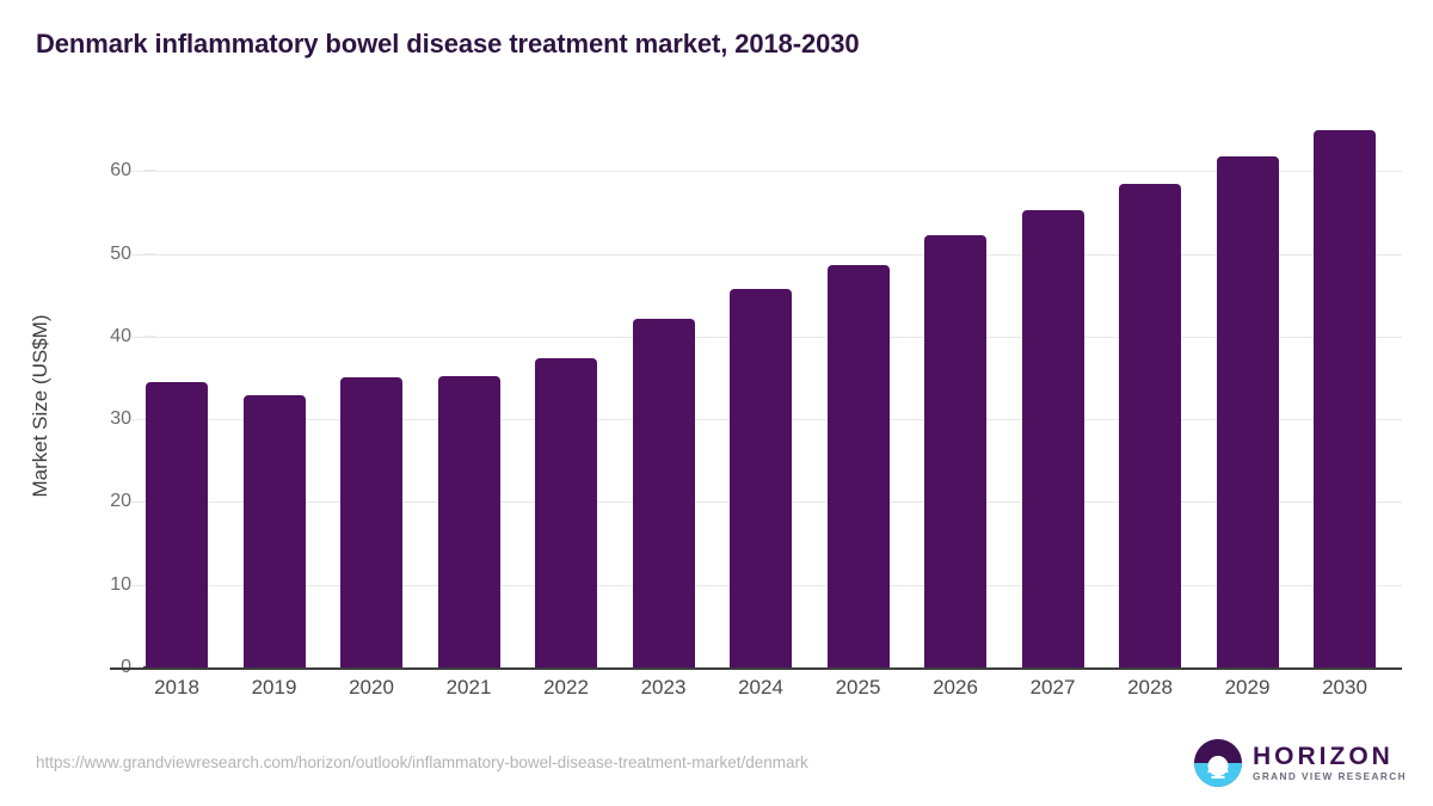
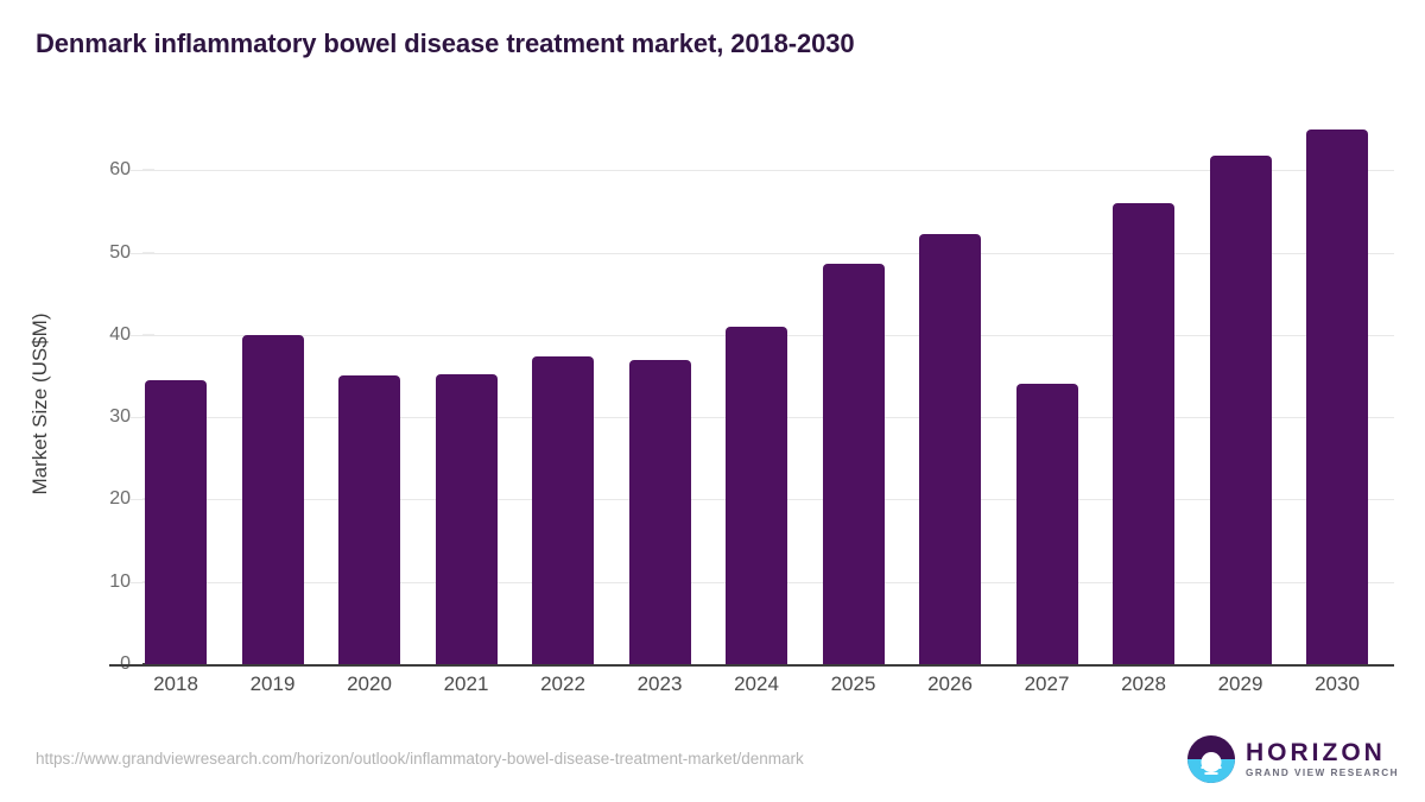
2019: 33 -> 40
2023: 42 -> 37
2024: 46 -> 41
2027: 55 -> 34
2028: 58 -> 56
